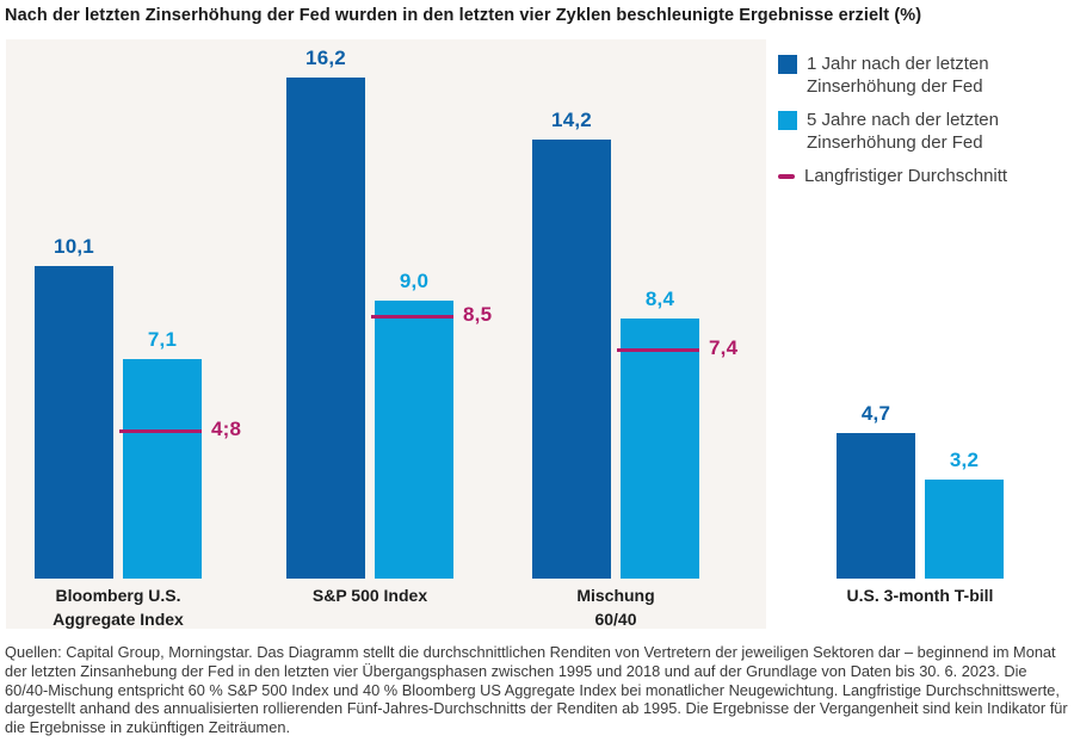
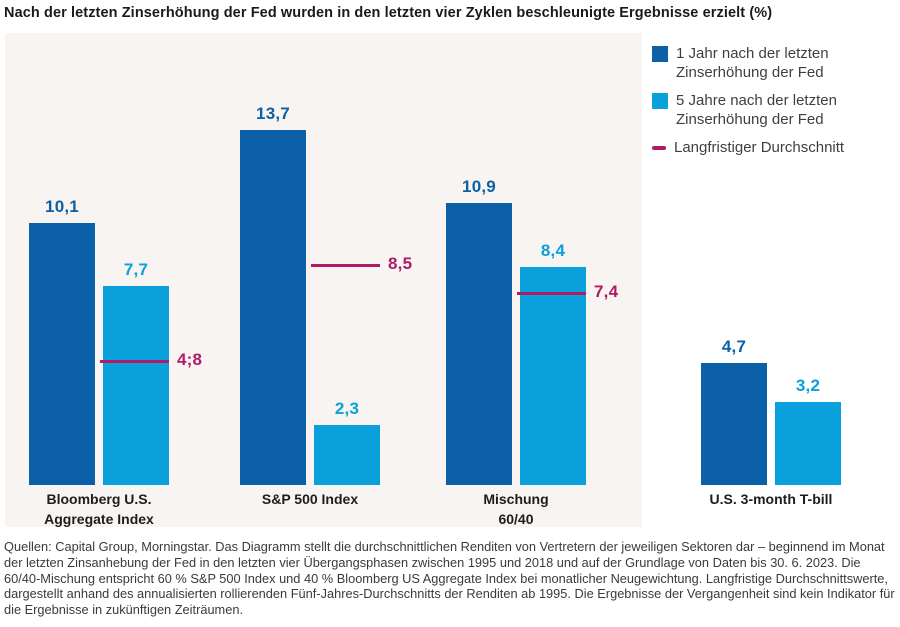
5 Jahre nach der letzten Zinserhöhung der Fed/Bloomberg U.S. Aggregate Index: 7,1 -> 7,7
1 Jahr nach der letzten Zinserhöhung der Fed/S&P 500 Index: 16,2 -> 13,7
5 Jahre nach der letzten Zinserhöhung der Fed/S&P 500 Index: 9,0 -> 2,3
1 Jahr nach der letzten Zinserhöhung der Fed/Mischung 60/40: 14,2 -> 10,9
